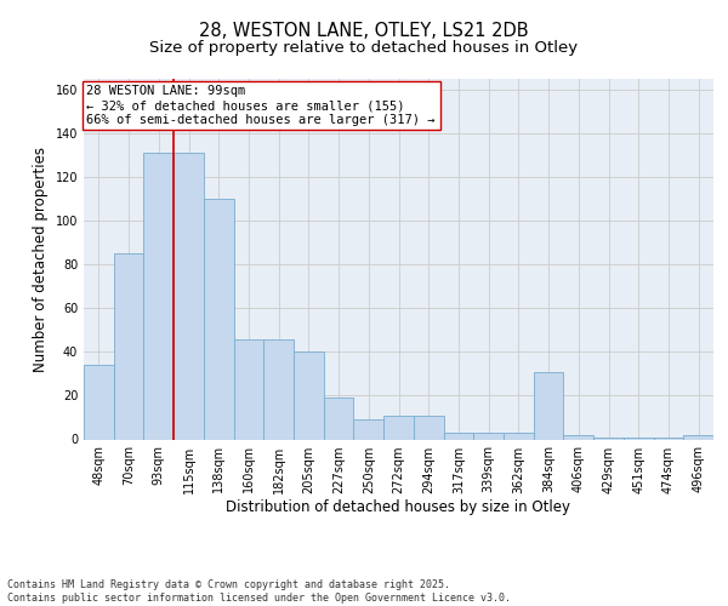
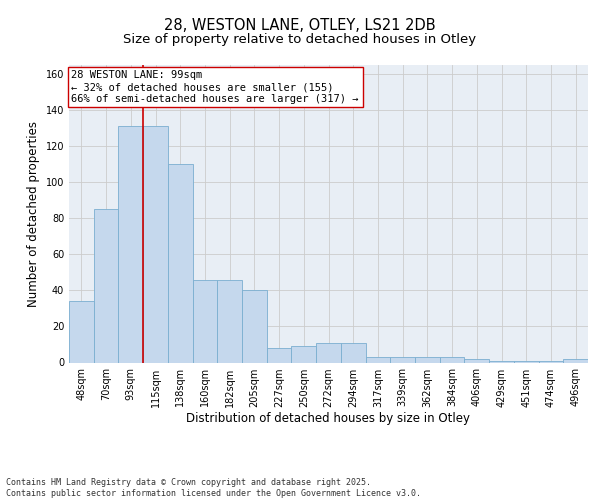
227sqm: 19 -> 8
384sqm: 31 -> 3
